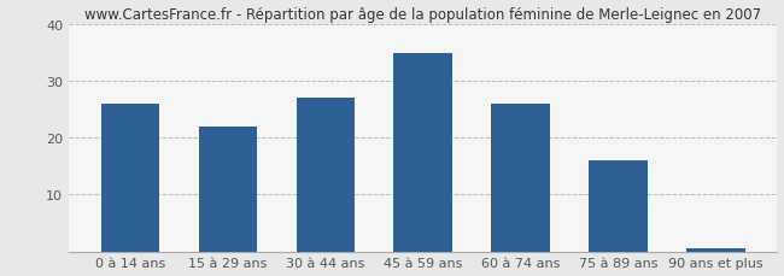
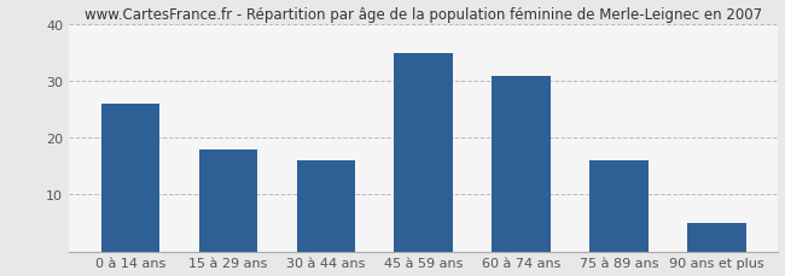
15 à 29 ans: 22.0 -> 18.0
30 à 44 ans: 27.0 -> 16.0
60 à 74 ans: 26.0 -> 31.0
90 ans et plus: 0.5 -> 5.0
